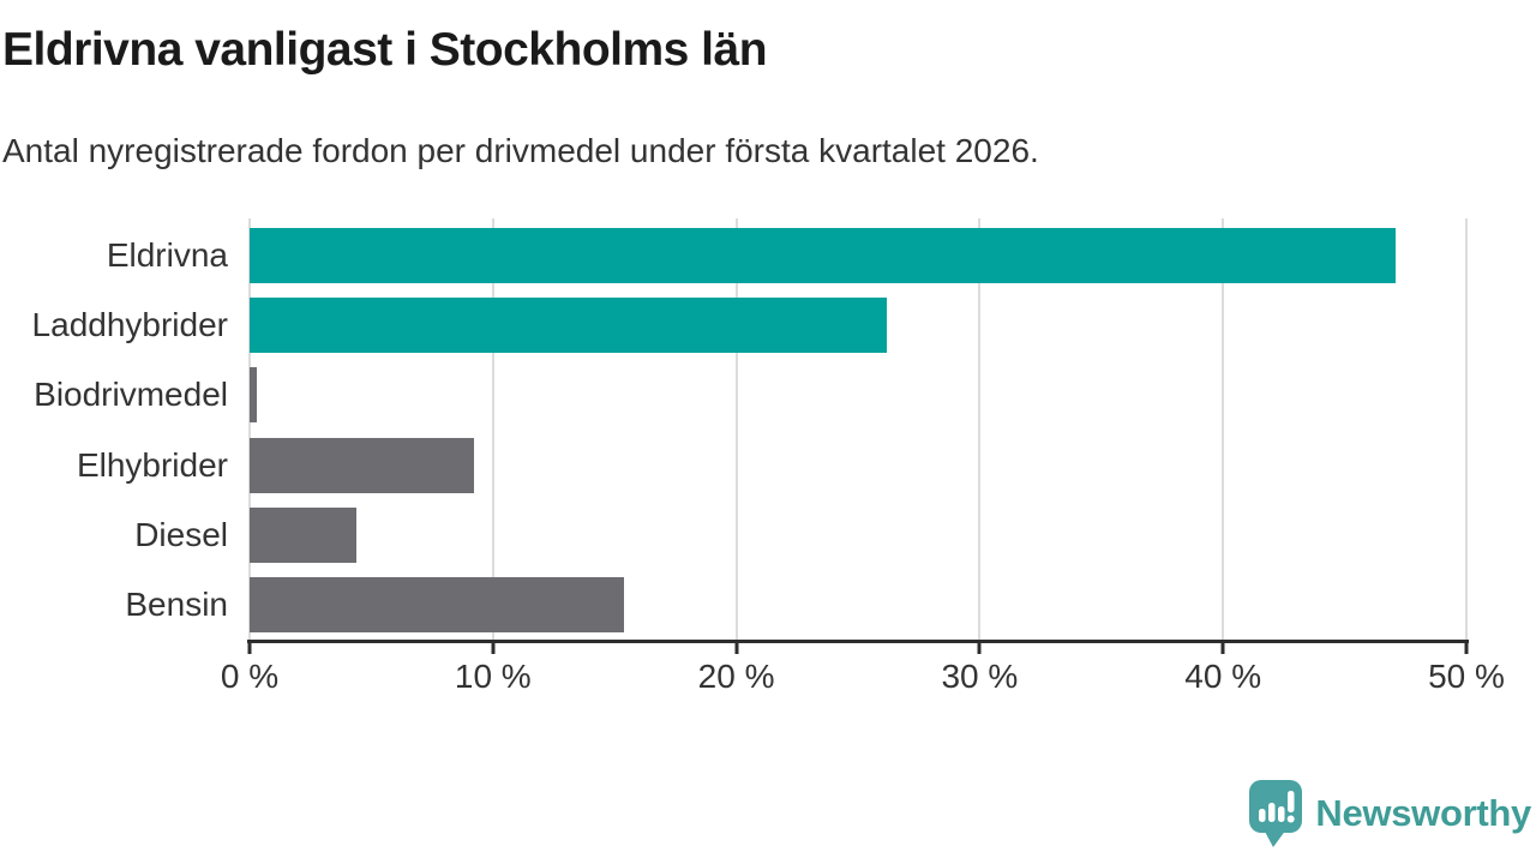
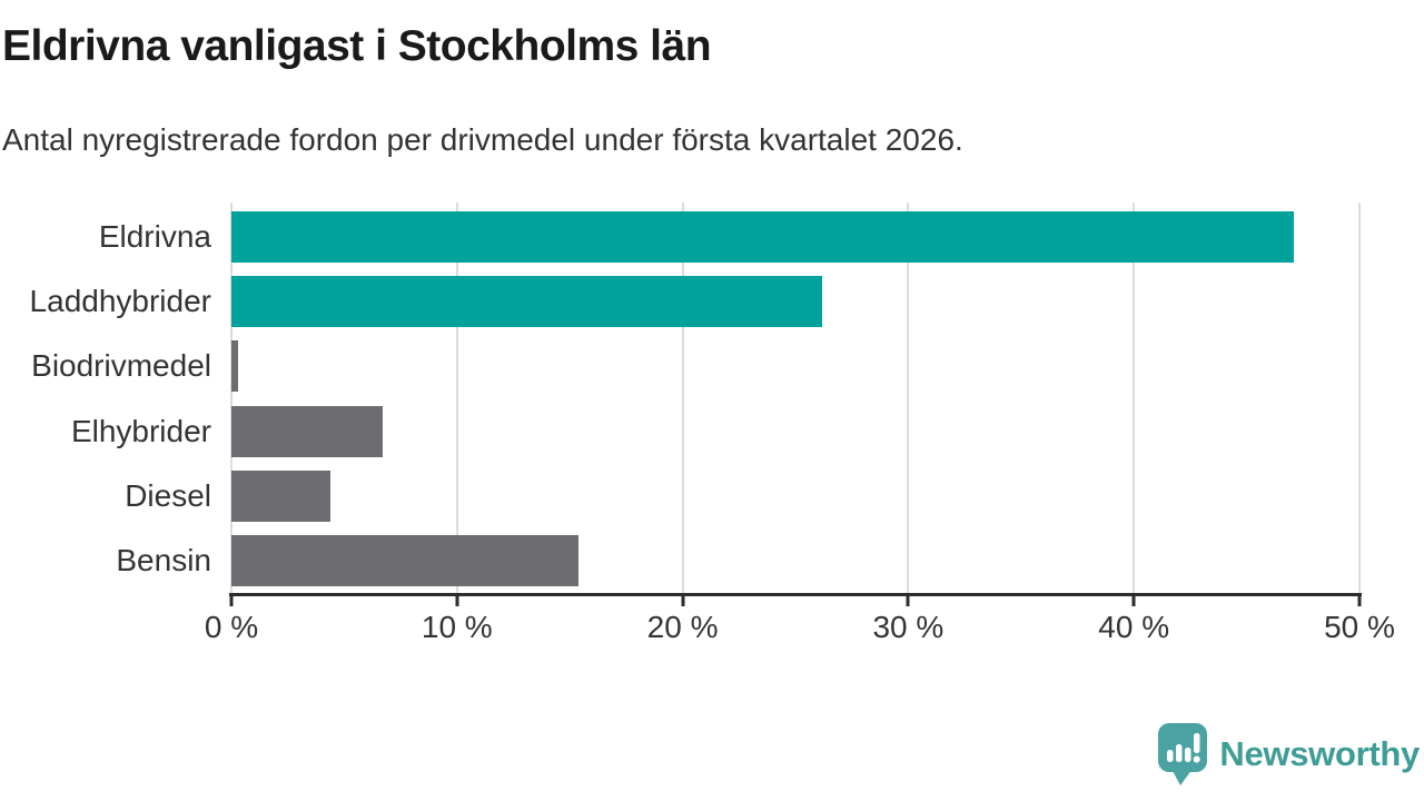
Elhybrider: 9.2% -> 6.7%
